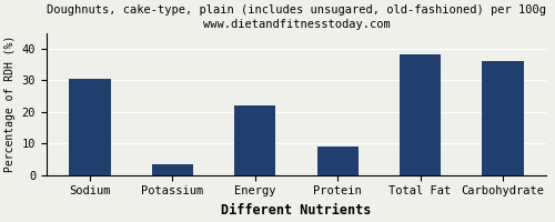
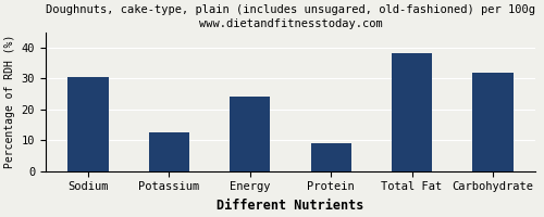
Potassium: 3.5 -> 12.5
Energy: 22.0 -> 24.0
Carbohydrate: 36.0 -> 32.0
